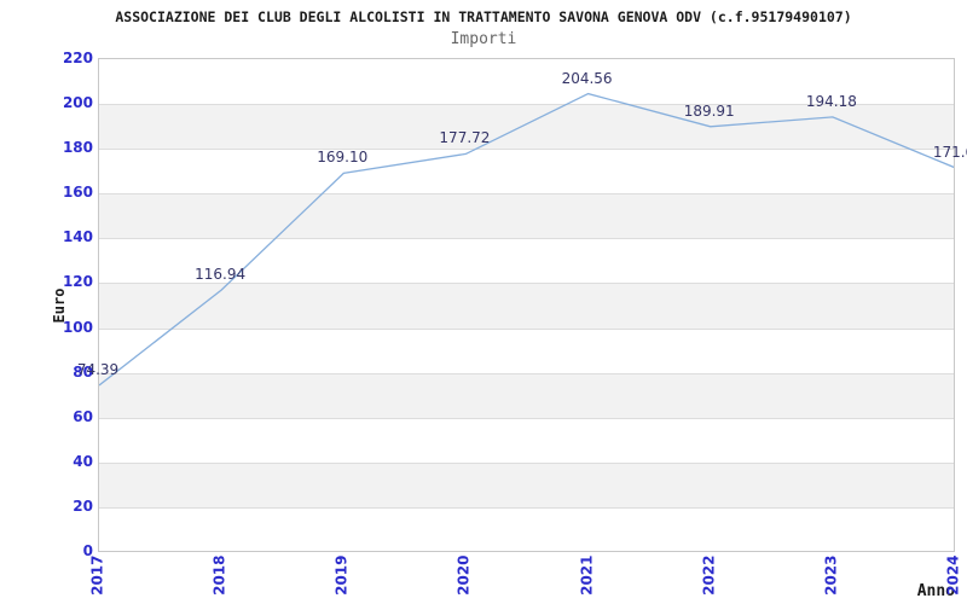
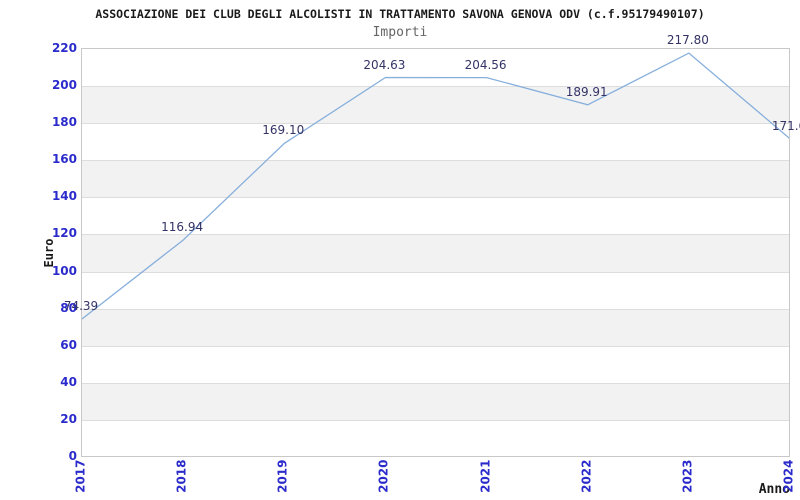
2020: 177.72 -> 204.63
2023: 194.18 -> 217.80
